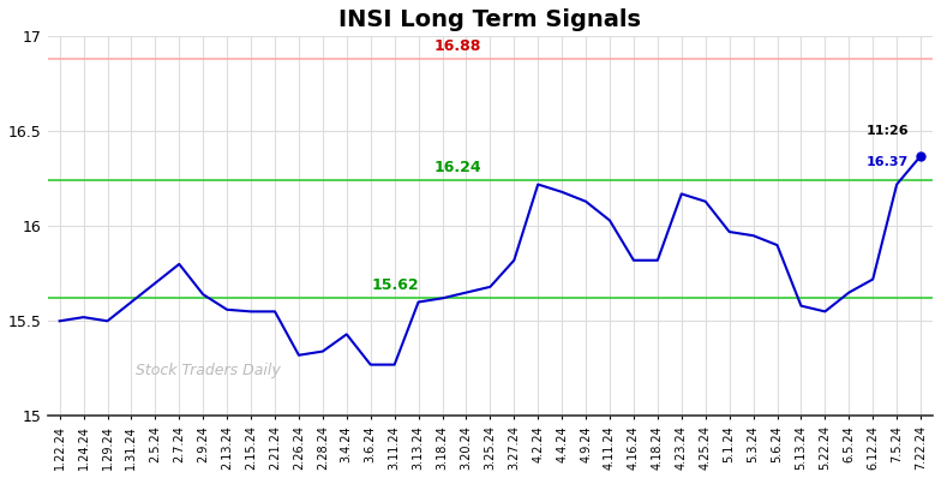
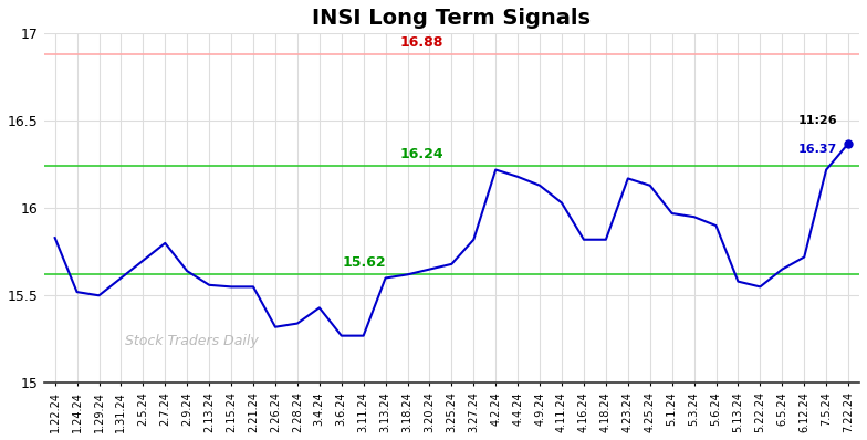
1.22.24: 15.50 -> 15.83
